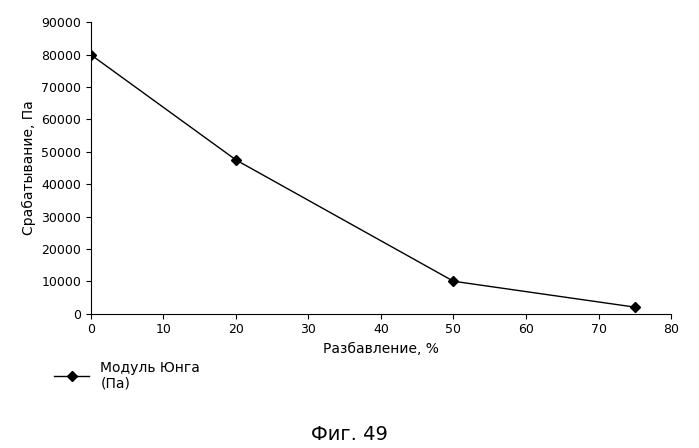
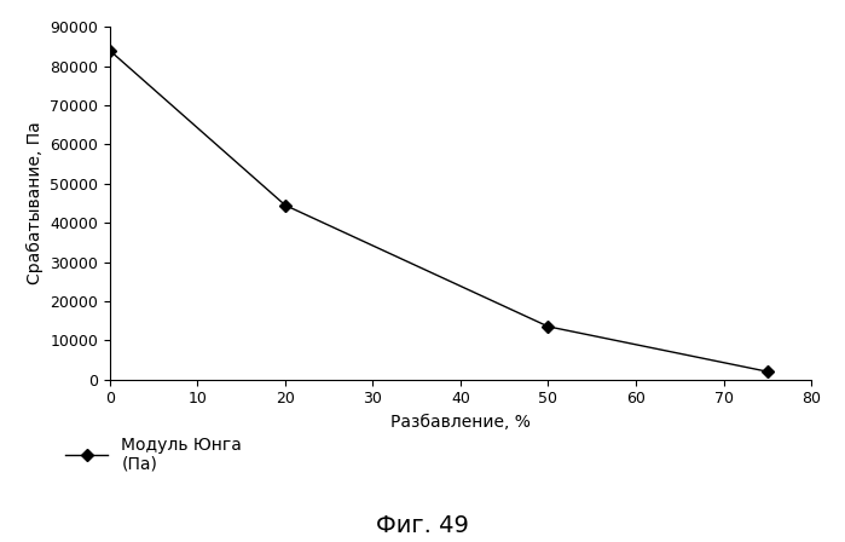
0: 80000 -> 84000
20: 47500 -> 44500
50: 10000 -> 13500
